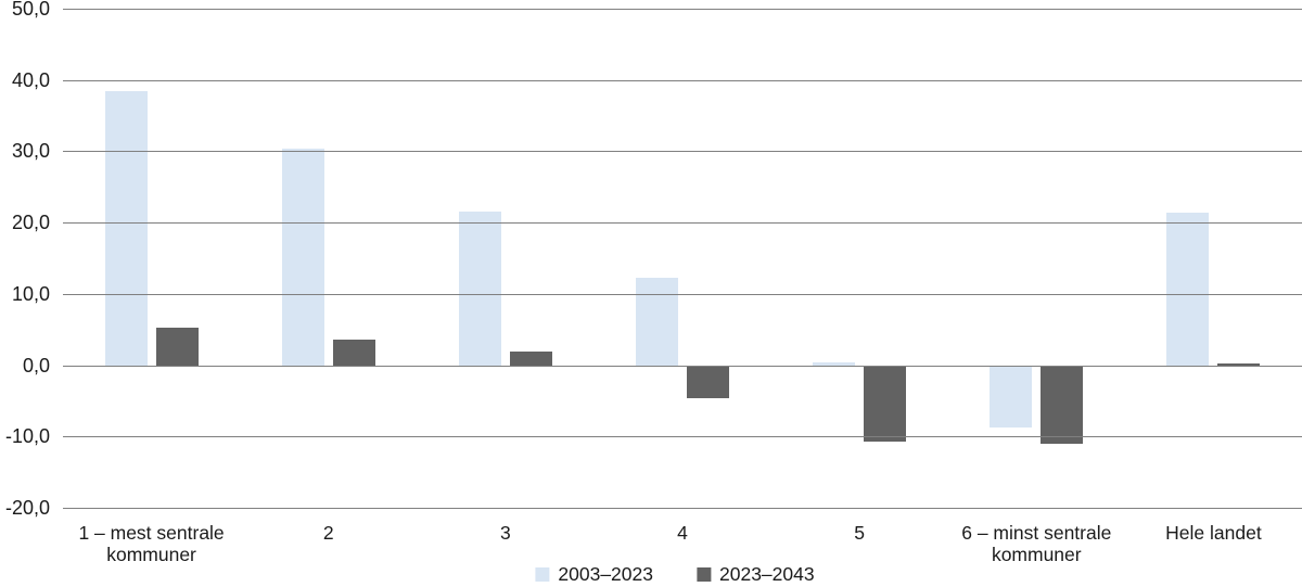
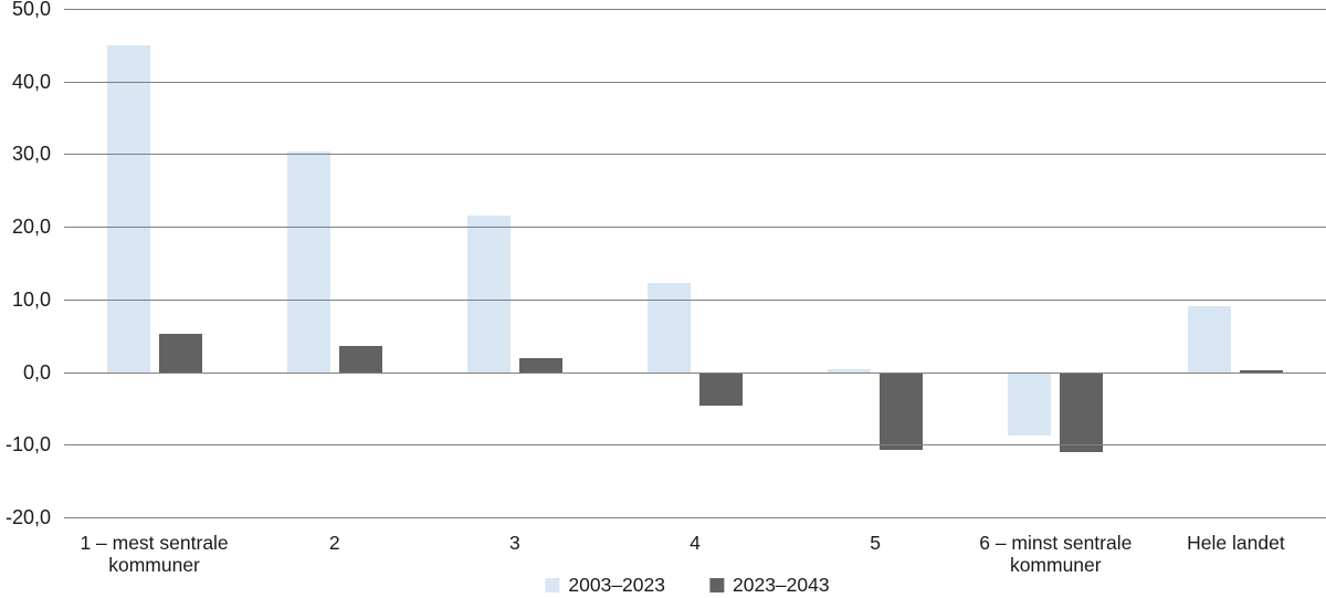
2003–2023/1 – mest sentrale kommuner: 38 -> 45
2003–2023/Hele landet: 21 -> 9
